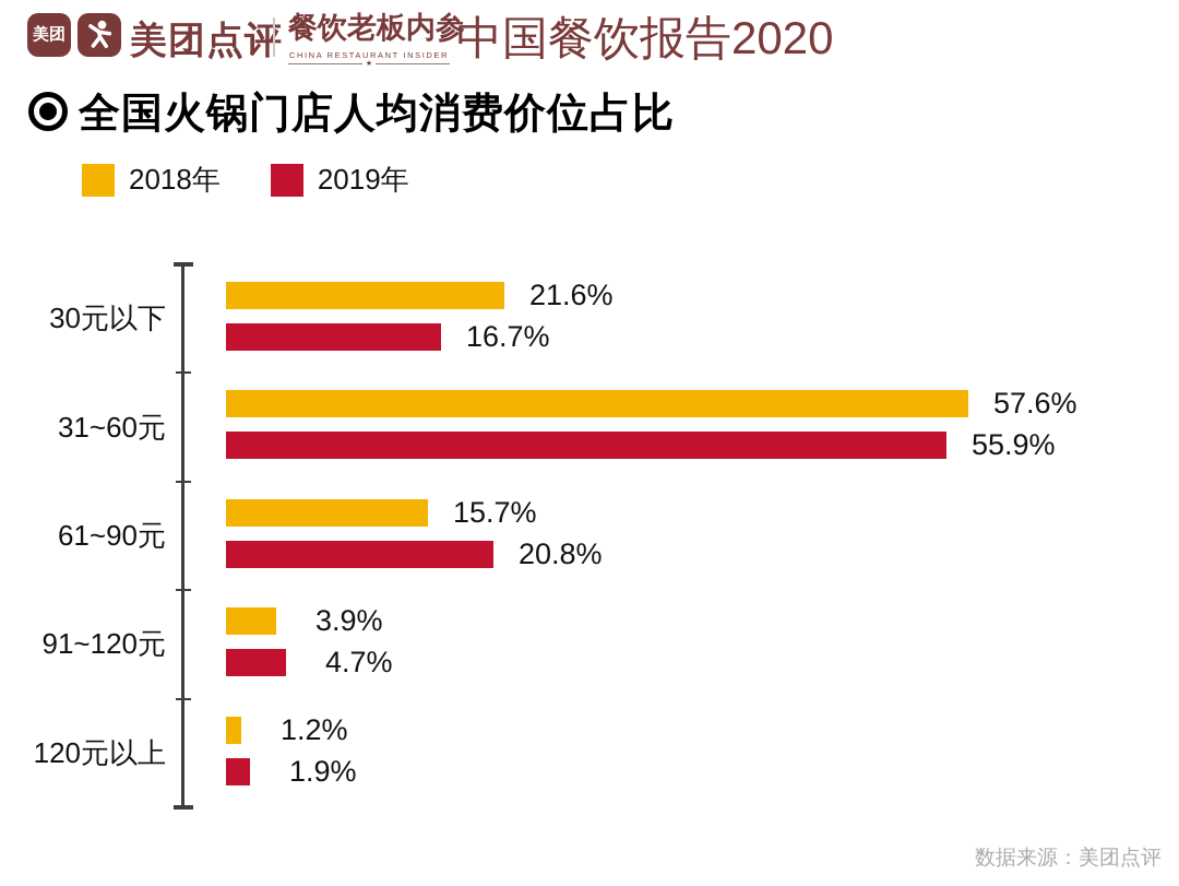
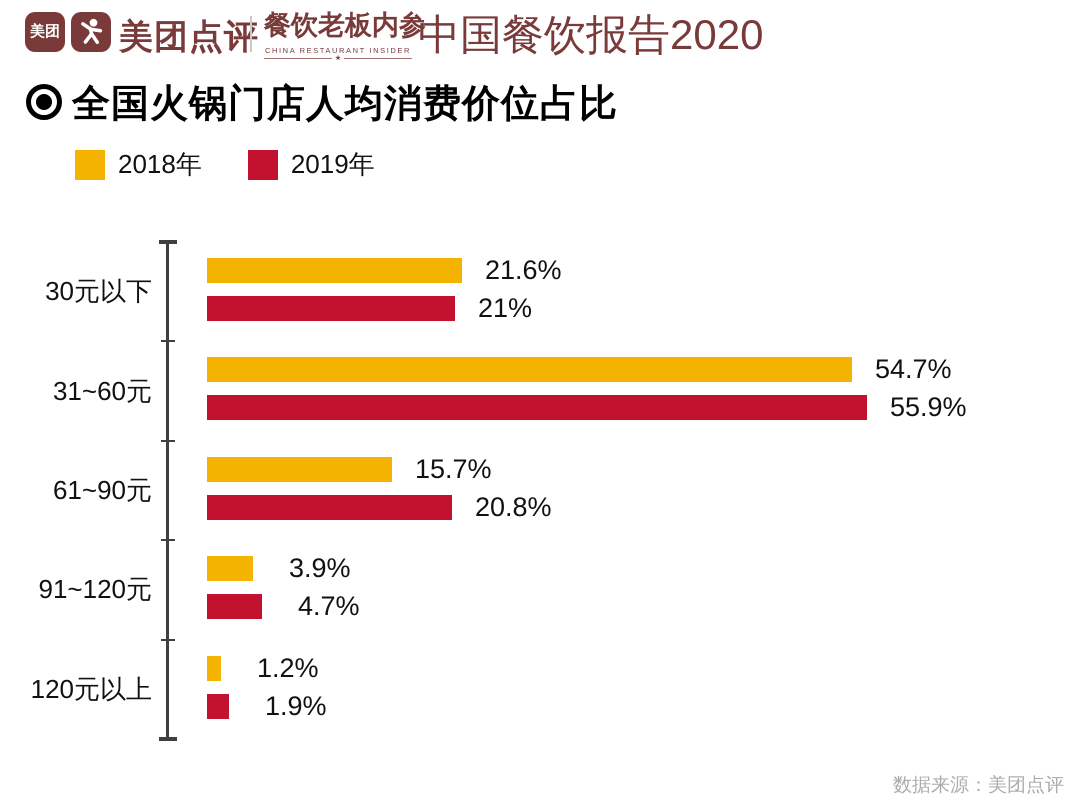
2019年/30元以下: 16.7% -> 21%
2018年/31~60元: 57.6% -> 54.7%
